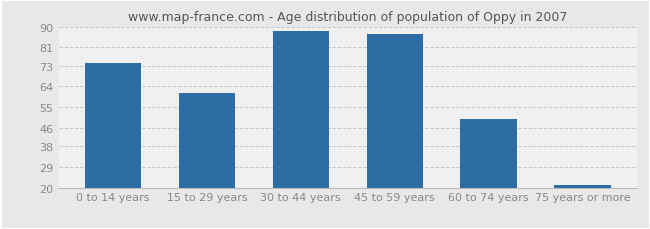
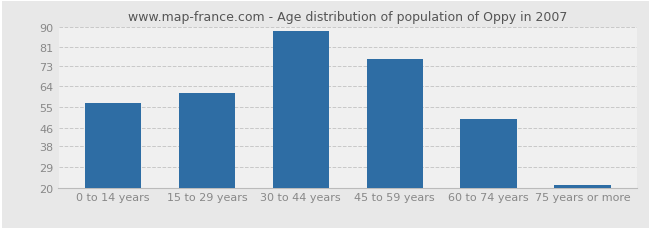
0 to 14 years: 74 -> 57
45 to 59 years: 87 -> 76
